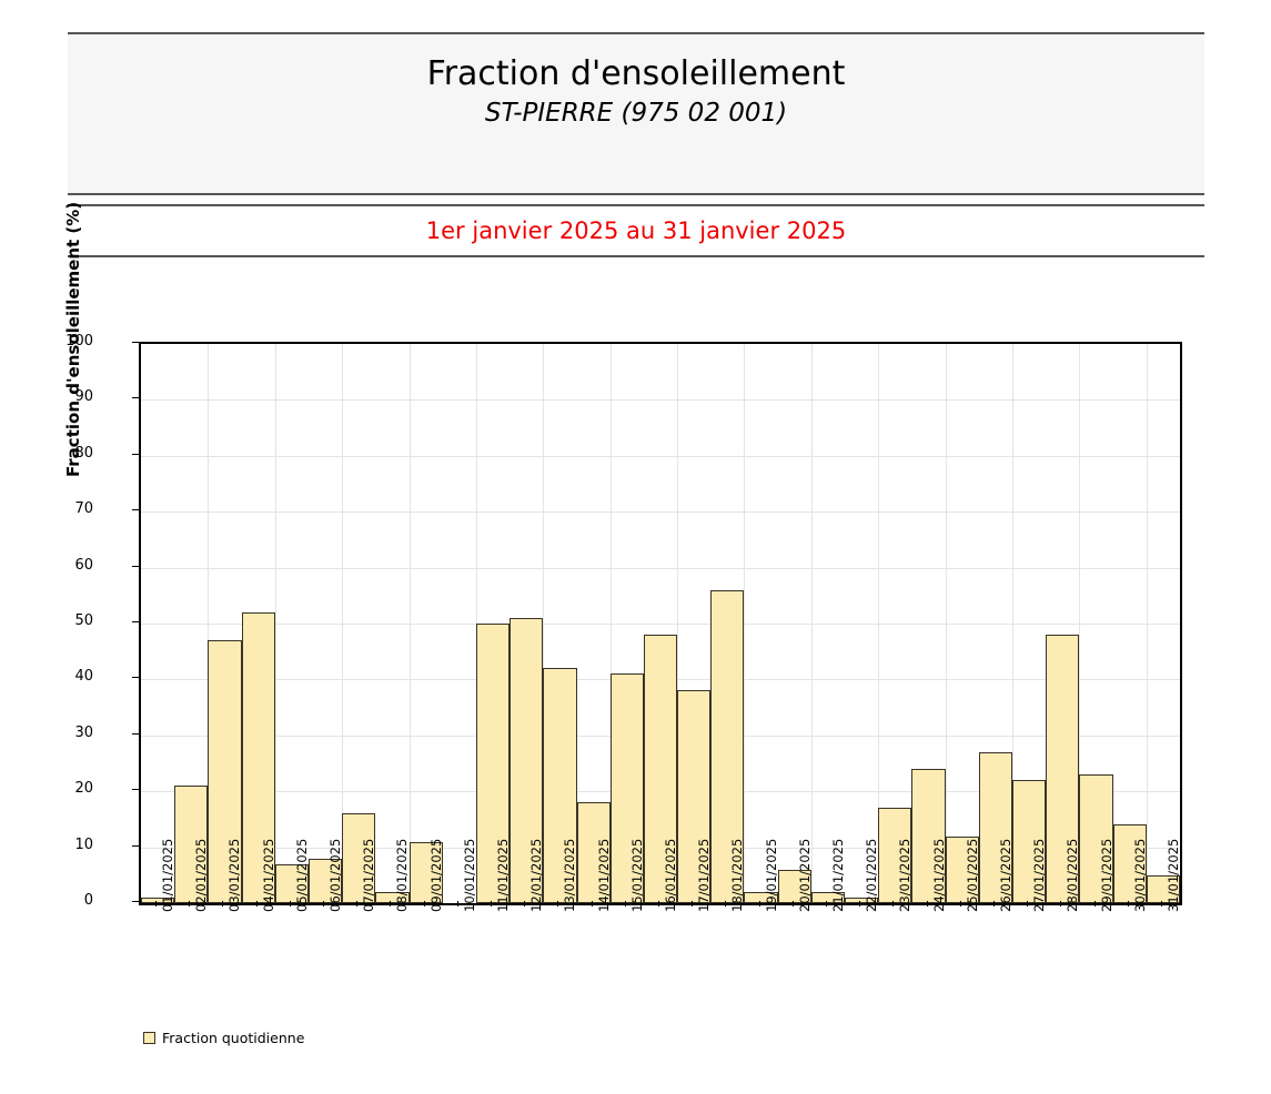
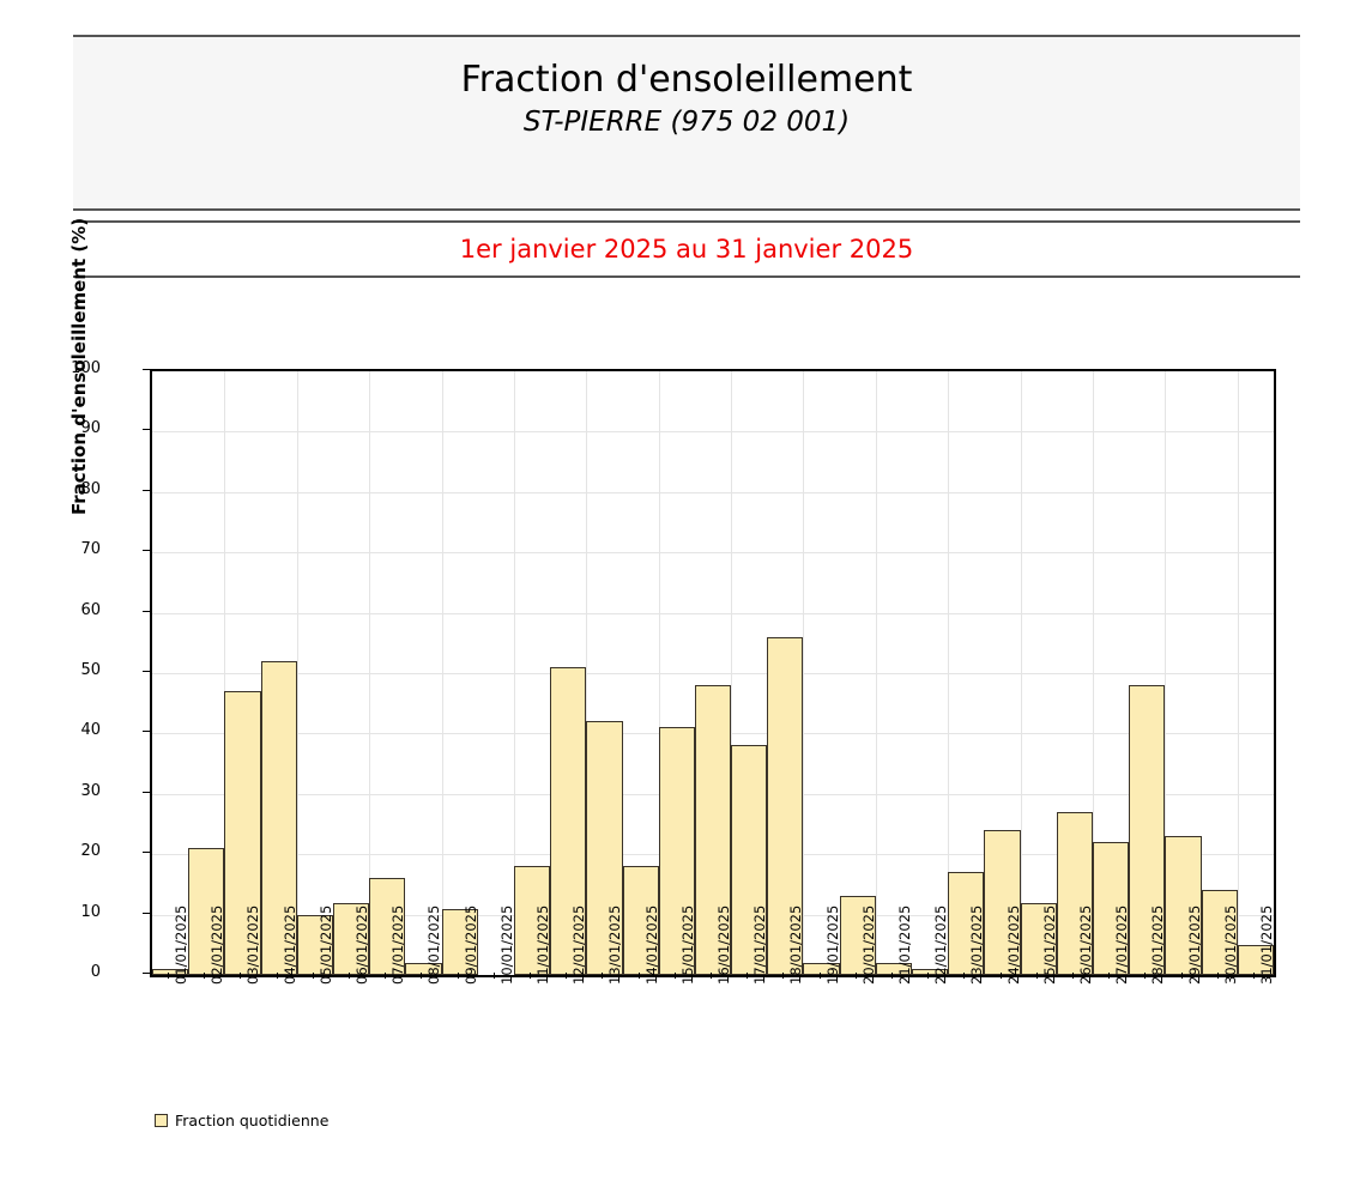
05/01/2025: 7 -> 10
06/01/2025: 8 -> 12
11/01/2025: 50 -> 18
20/01/2025: 6 -> 13
